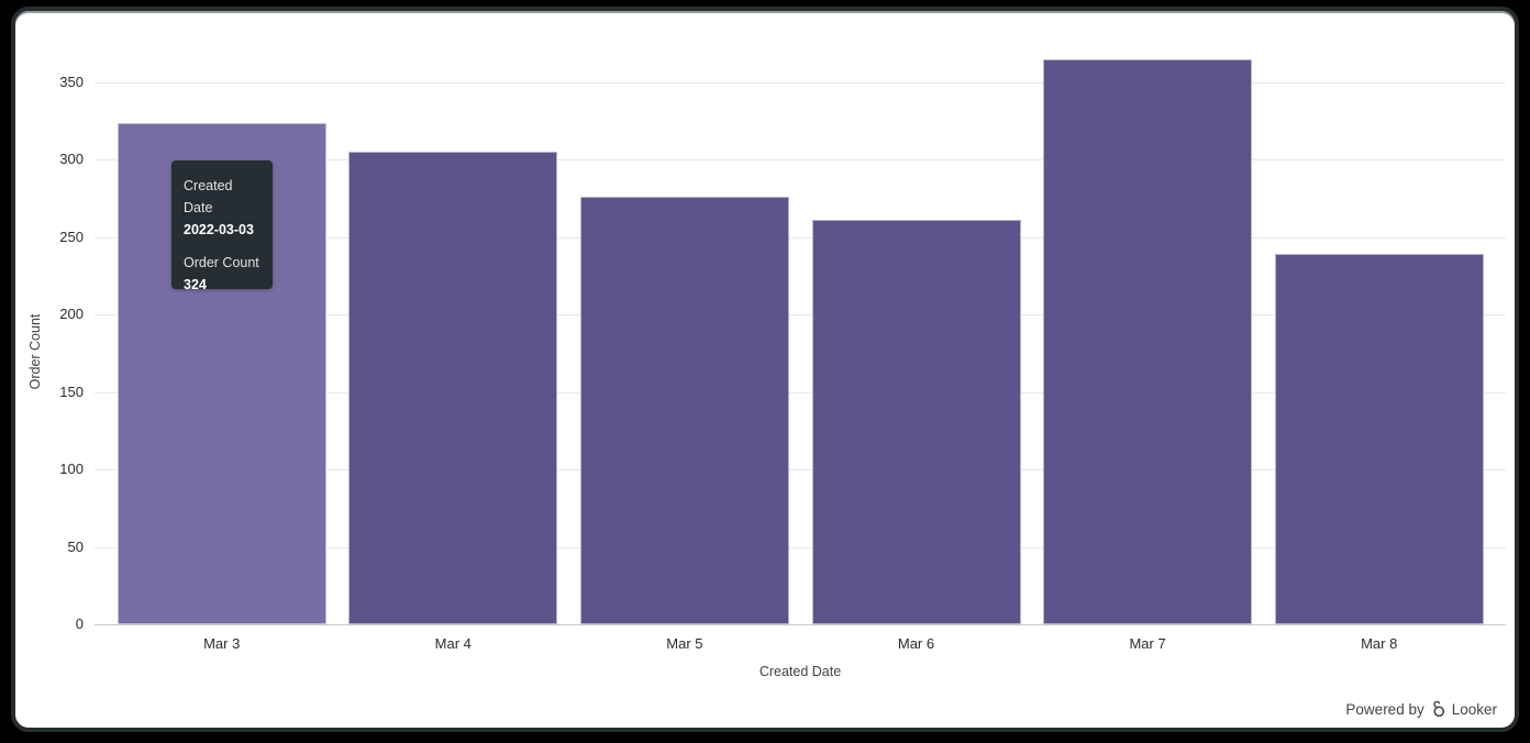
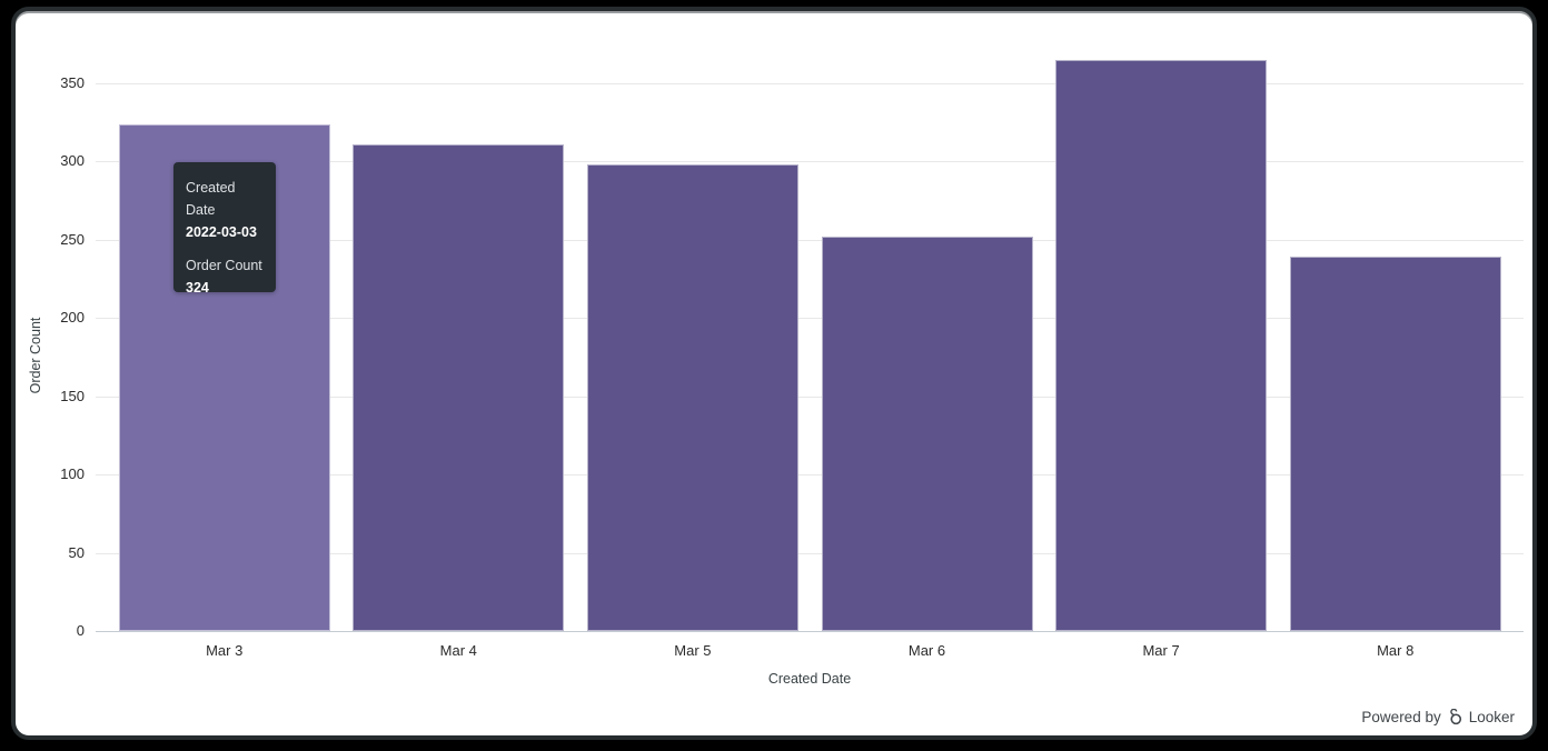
Mar 4: 305 -> 311
Mar 5: 276 -> 298
Mar 6: 261 -> 252
